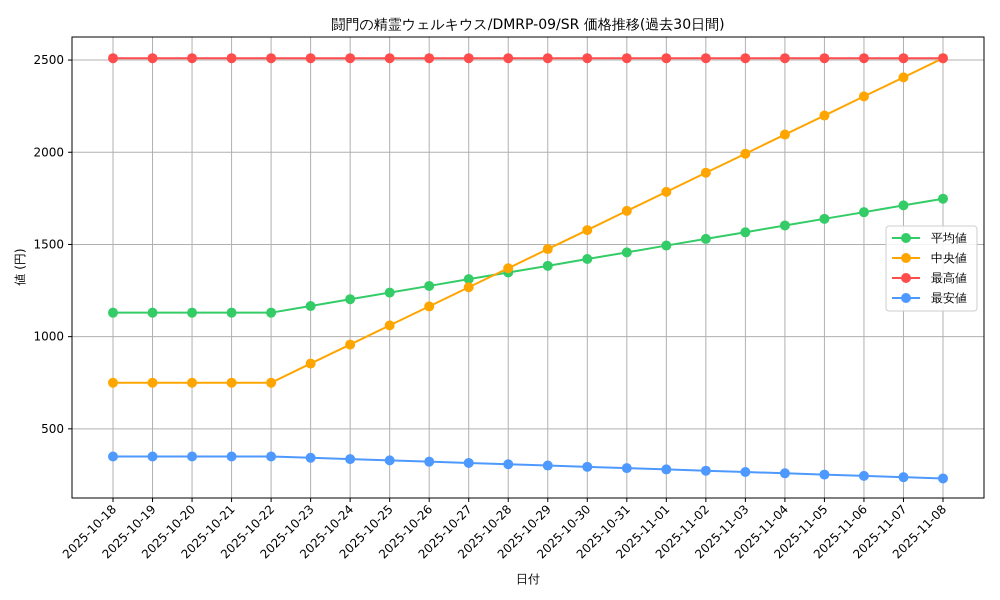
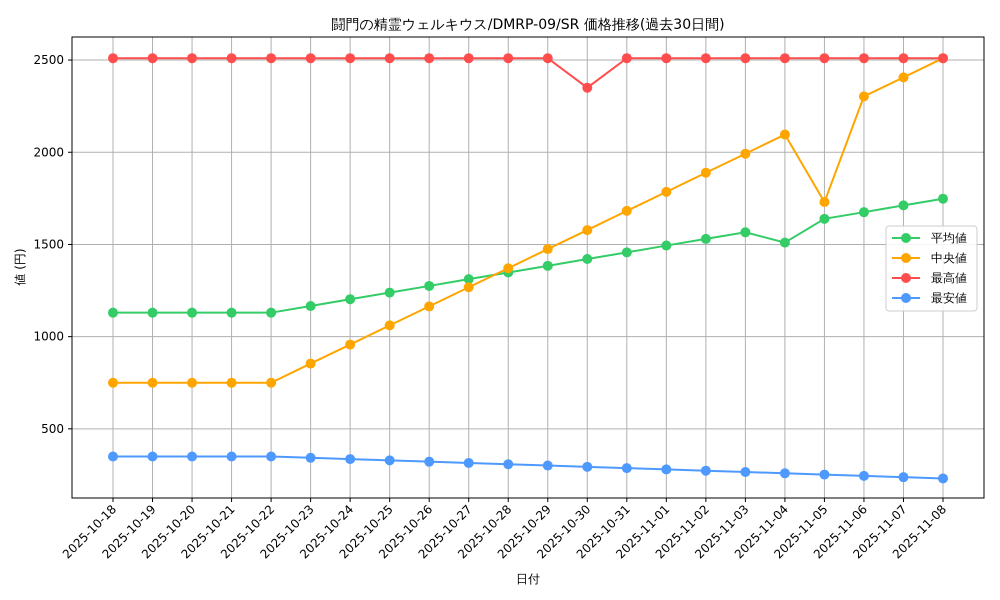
最高値/2025-10-30: 2510 -> 2350
平均値/2025-11-04: 1600 -> 1510
中央値/2025-11-05: 2200 -> 1730
